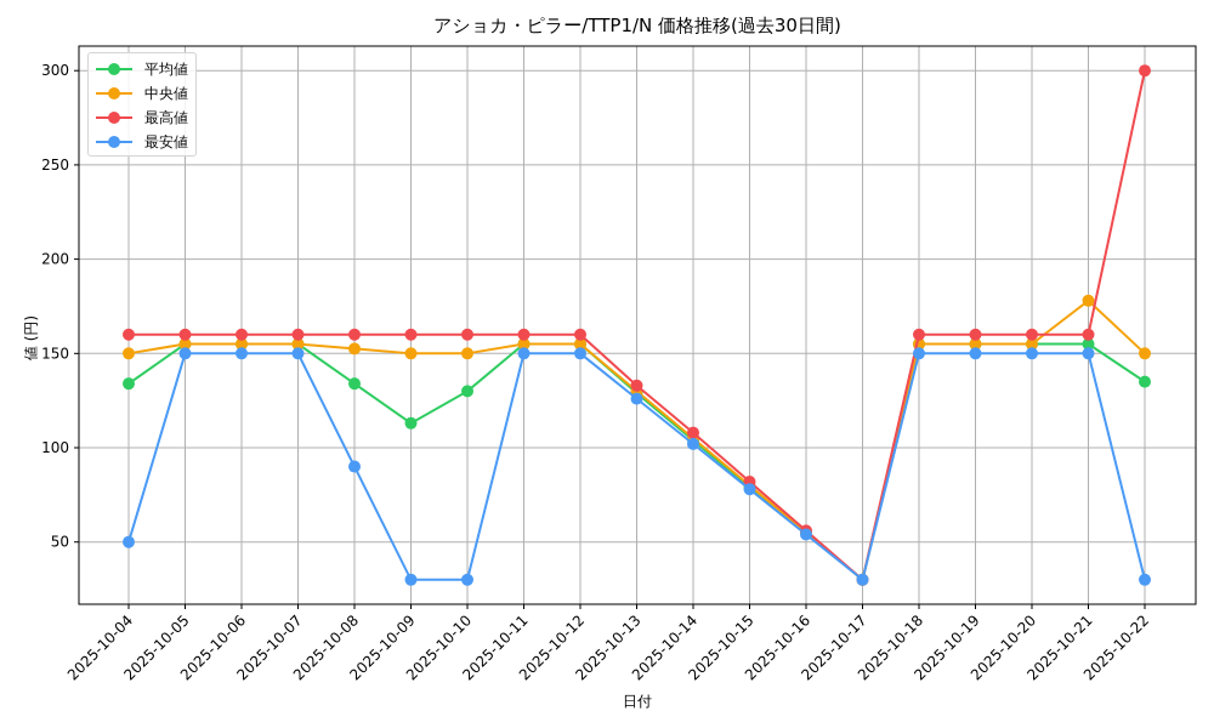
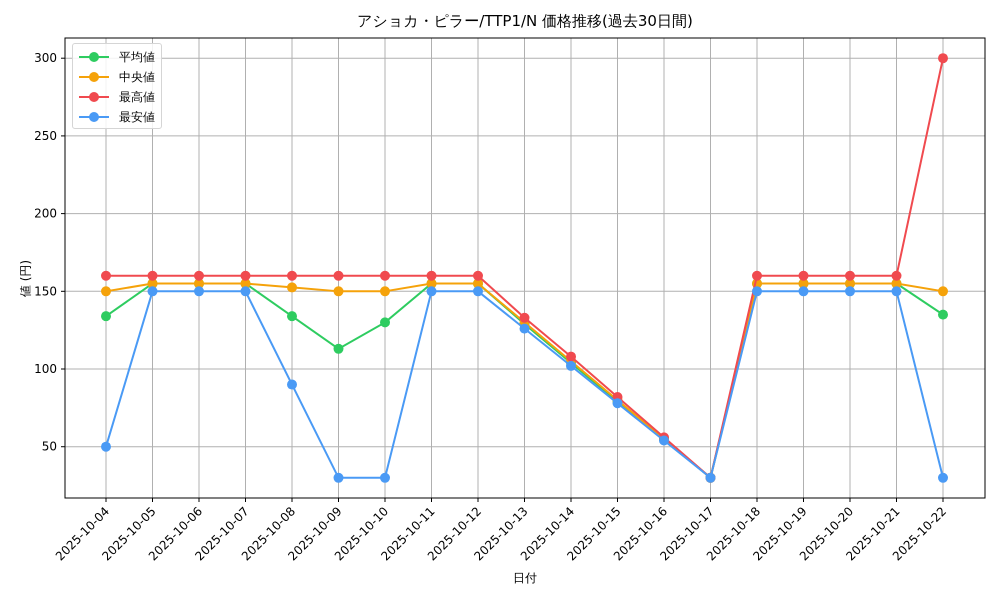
中央値/2025-10-21: 178 -> 155
